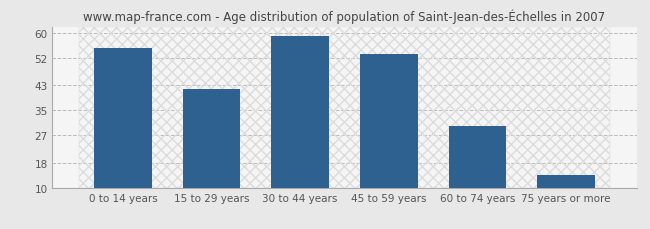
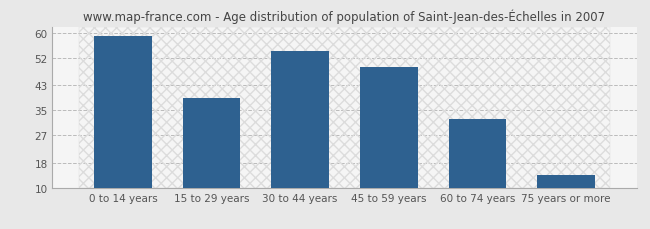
0 to 14 years: 55 -> 59
15 to 29 years: 42 -> 39
30 to 44 years: 59 -> 54
45 to 59 years: 53 -> 49
60 to 74 years: 30 -> 32
